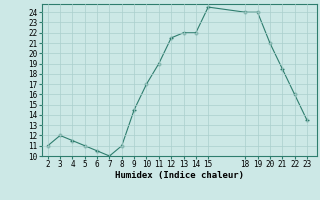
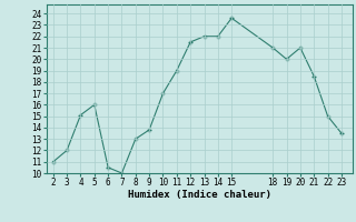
4: 11.5 -> 15.1
5: 11.0 -> 16.0
8: 11.0 -> 13.0
9: 14.5 -> 13.8
15: 24.5 -> 23.6
18: 24.0 -> 21.0
19: 24.0 -> 20.0
22: 16.0 -> 15.0
